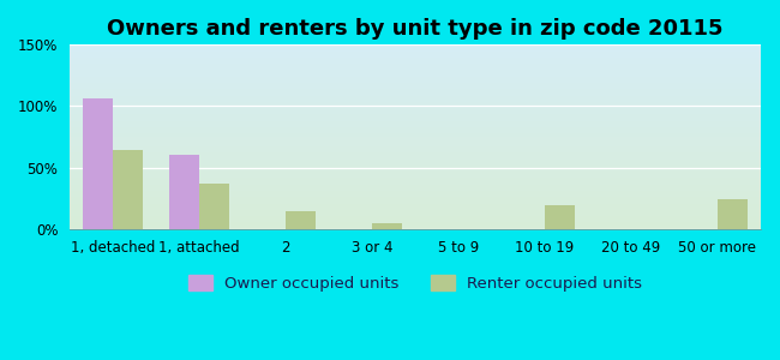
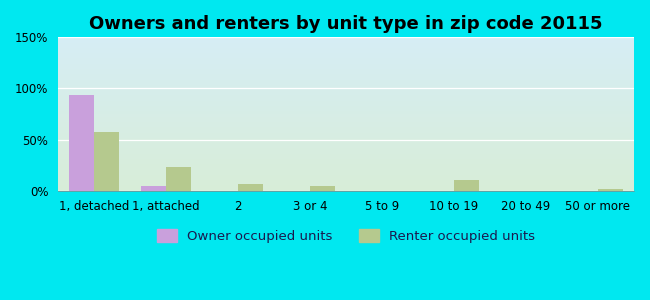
Owner occupied units/1, detached: 106% -> 94%
Renter occupied units/1, detached: 64% -> 57%
Owner occupied units/1, attached: 60% -> 5%
Renter occupied units/1, attached: 37% -> 23%
Renter occupied units/2: 14% -> 7%
Renter occupied units/10 to 19: 19% -> 10%
Renter occupied units/50 or more: 24% -> 2%
